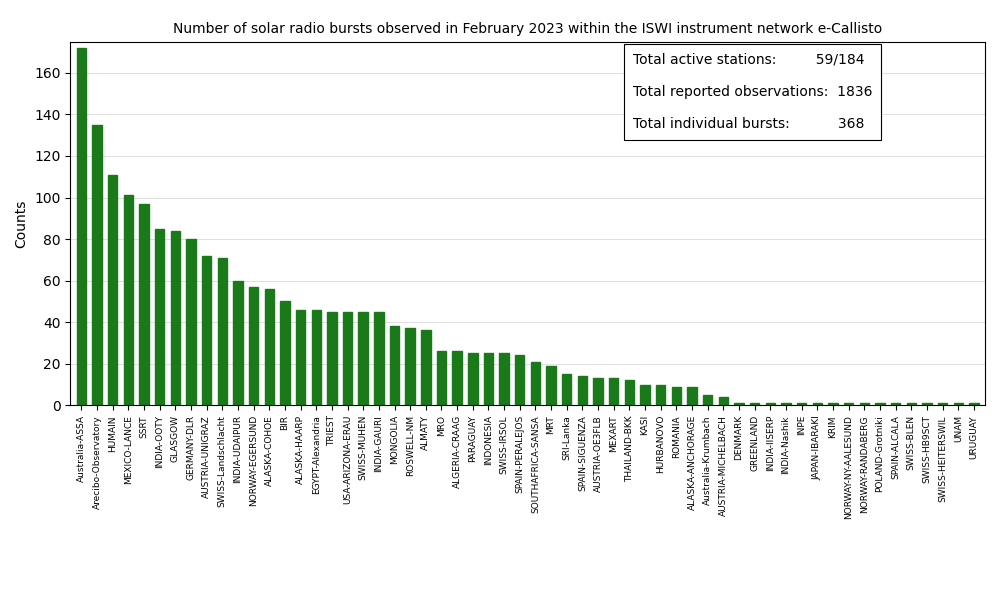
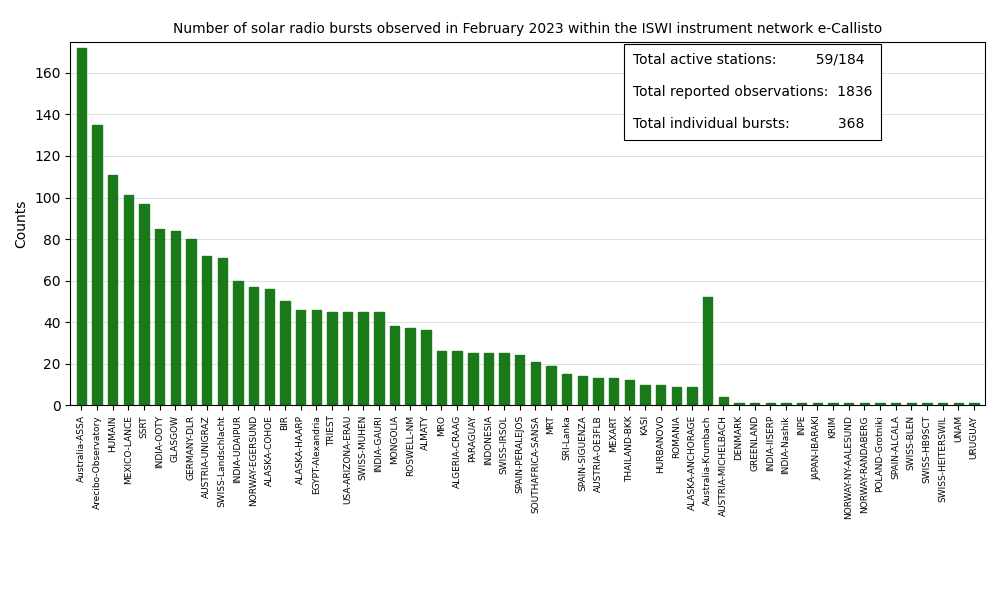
Australia-Krumbach: 5 -> 52
